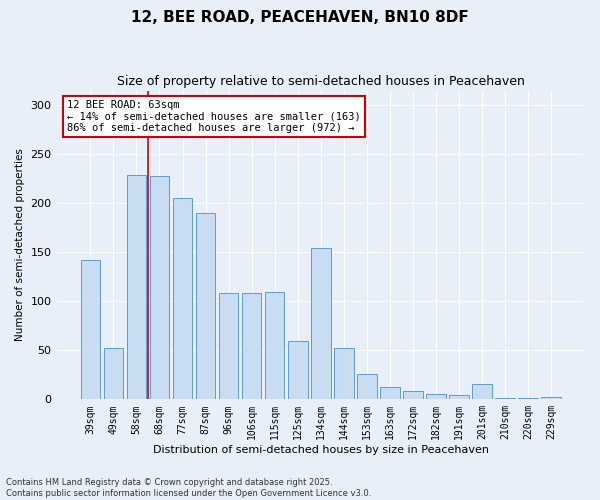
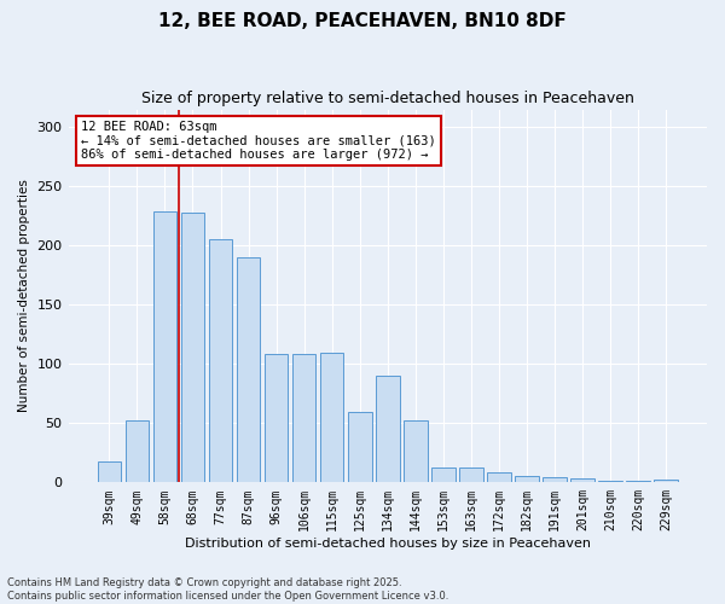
39sqm: 142 -> 18
134sqm: 154 -> 90
153sqm: 26 -> 13
201sqm: 16 -> 3
